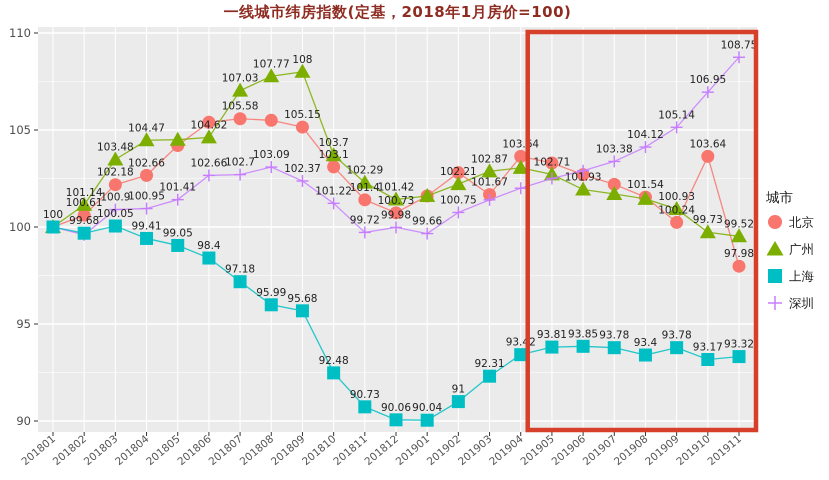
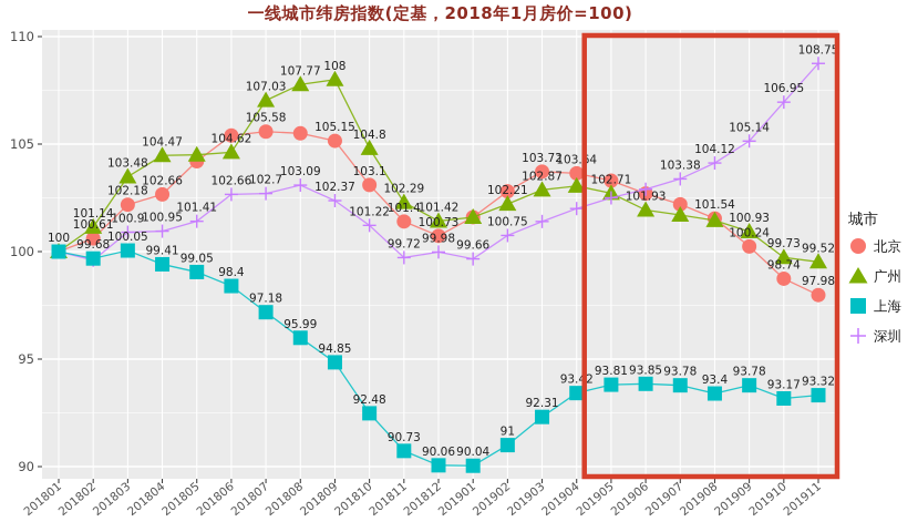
上海/201809: 95.68 -> 94.85
广州/201810: 103.7 -> 104.8
北京/201903: 101.67 -> 103.72
北京/201910: 103.64 -> 98.74
